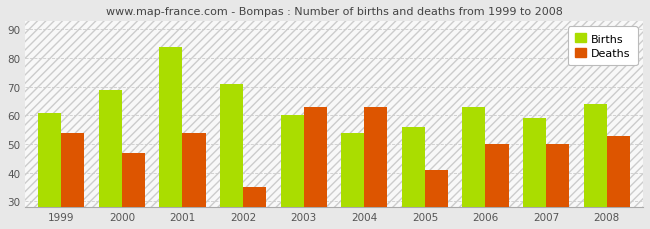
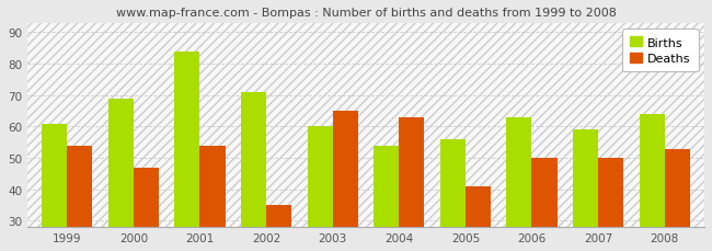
Deaths/2003: 63 -> 65
